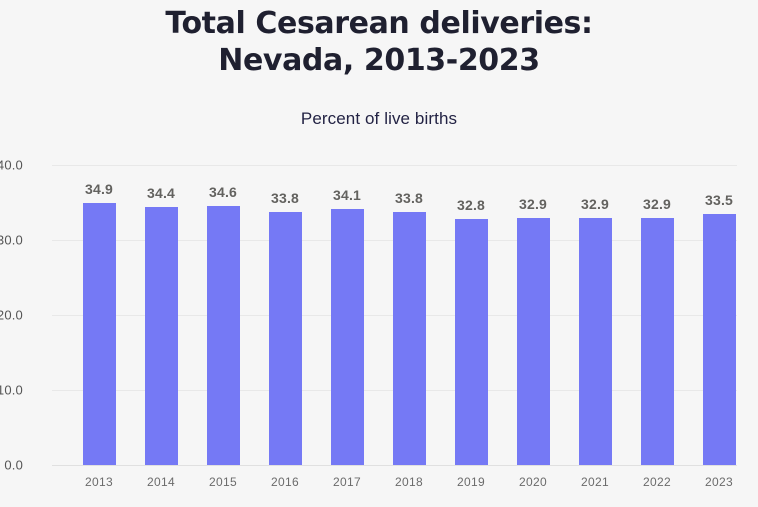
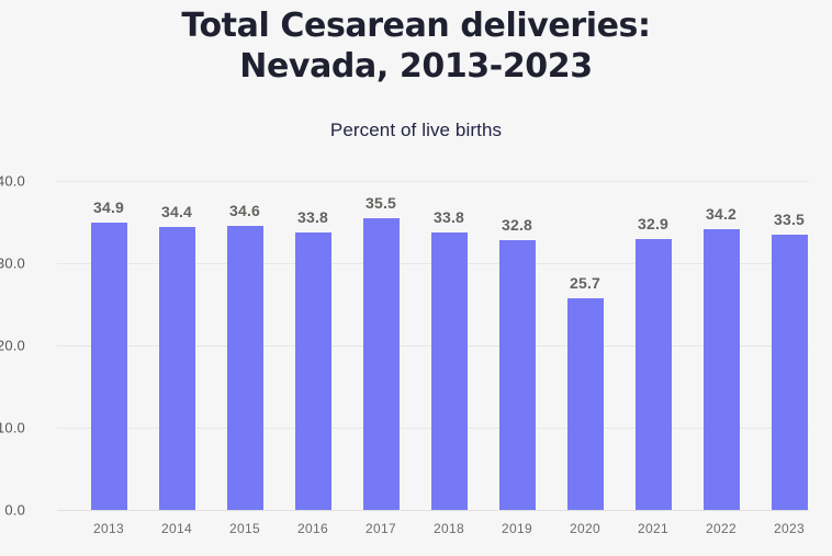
2017: 34.1 -> 35.5
2020: 32.9 -> 25.7
2022: 32.9 -> 34.2
